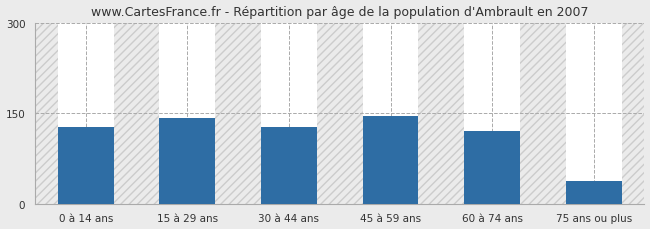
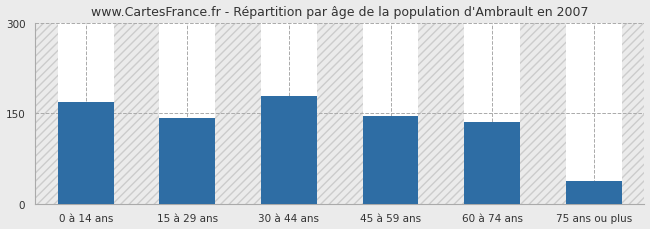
0 à 14 ans: 128 -> 168
30 à 44 ans: 128 -> 178
60 à 74 ans: 120 -> 136
